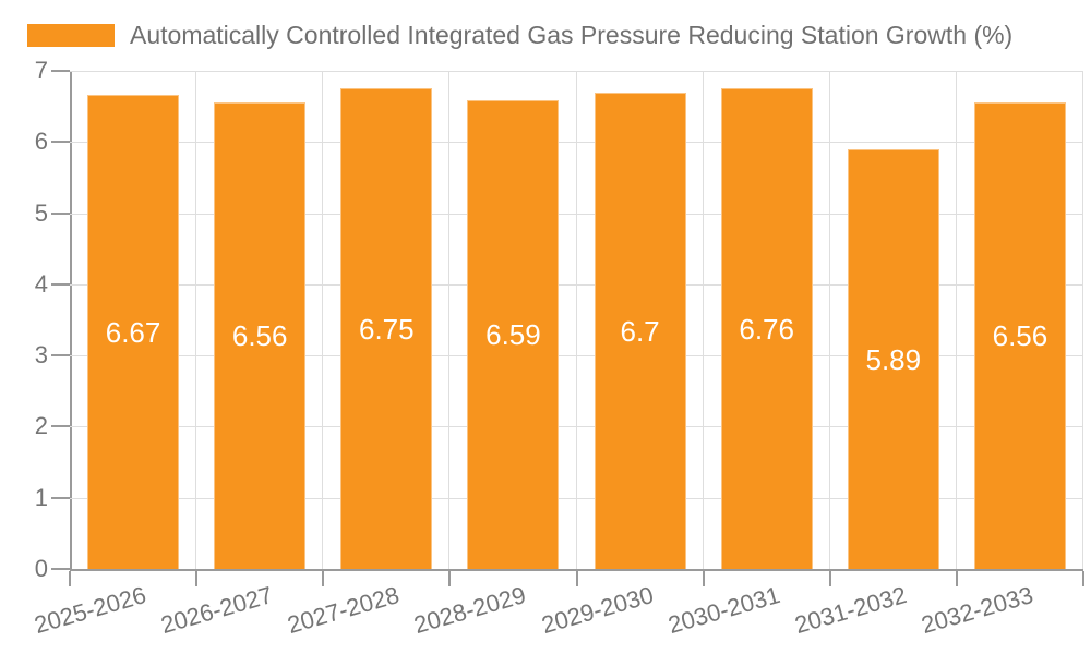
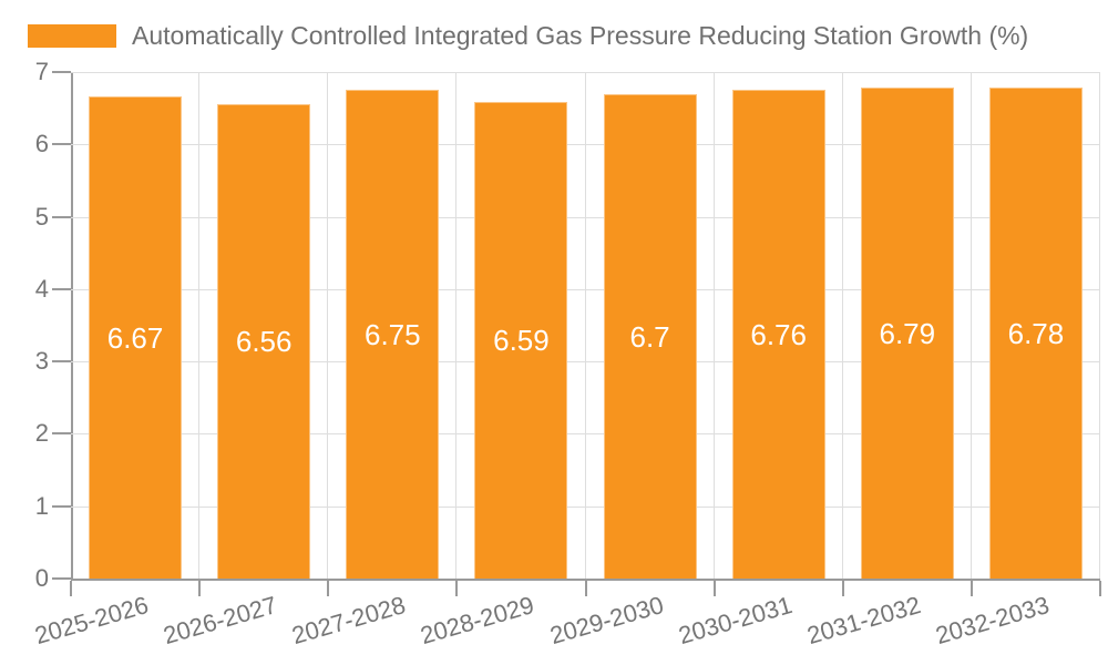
2031-2032: 5.89 -> 6.79
2032-2033: 6.56 -> 6.78
